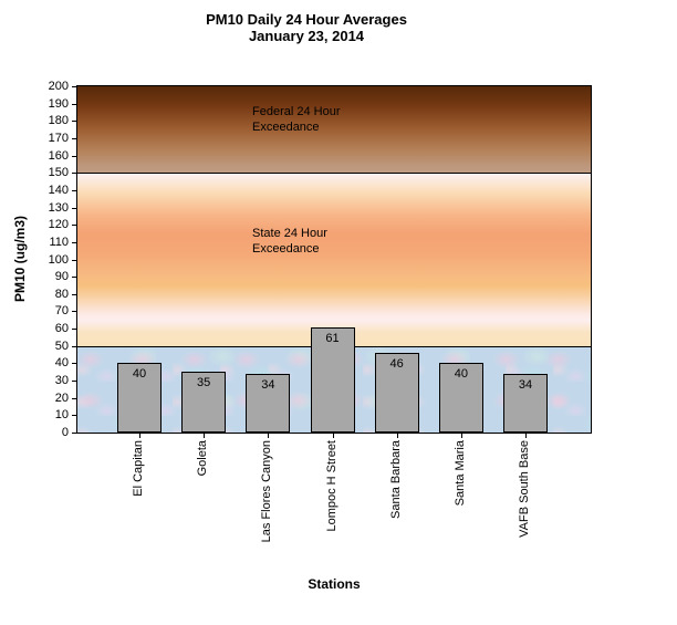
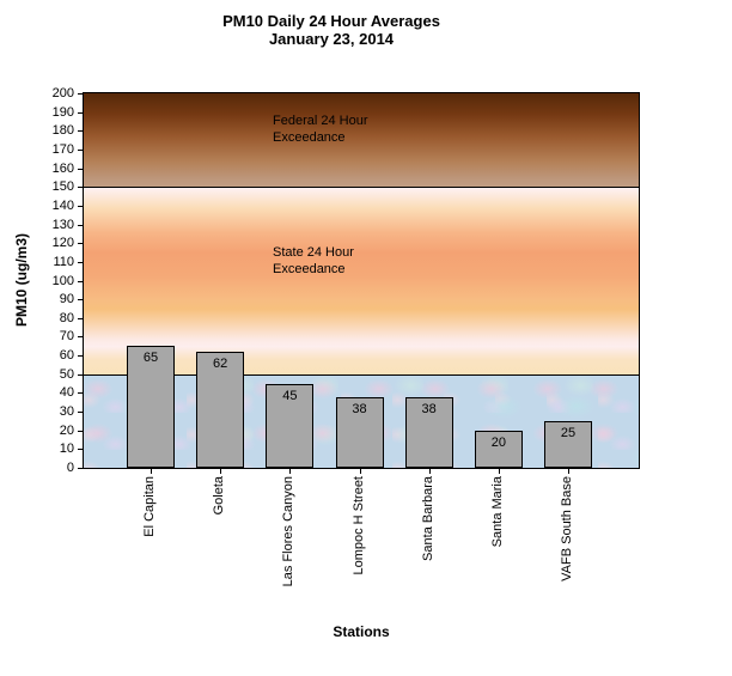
El Capitan: 40 -> 65
Goleta: 35 -> 62
Las Flores Canyon: 34 -> 45
Lompoc H Street: 61 -> 38
Santa Barbara: 46 -> 38
Santa Maria: 40 -> 20
VAFB South Base: 34 -> 25
